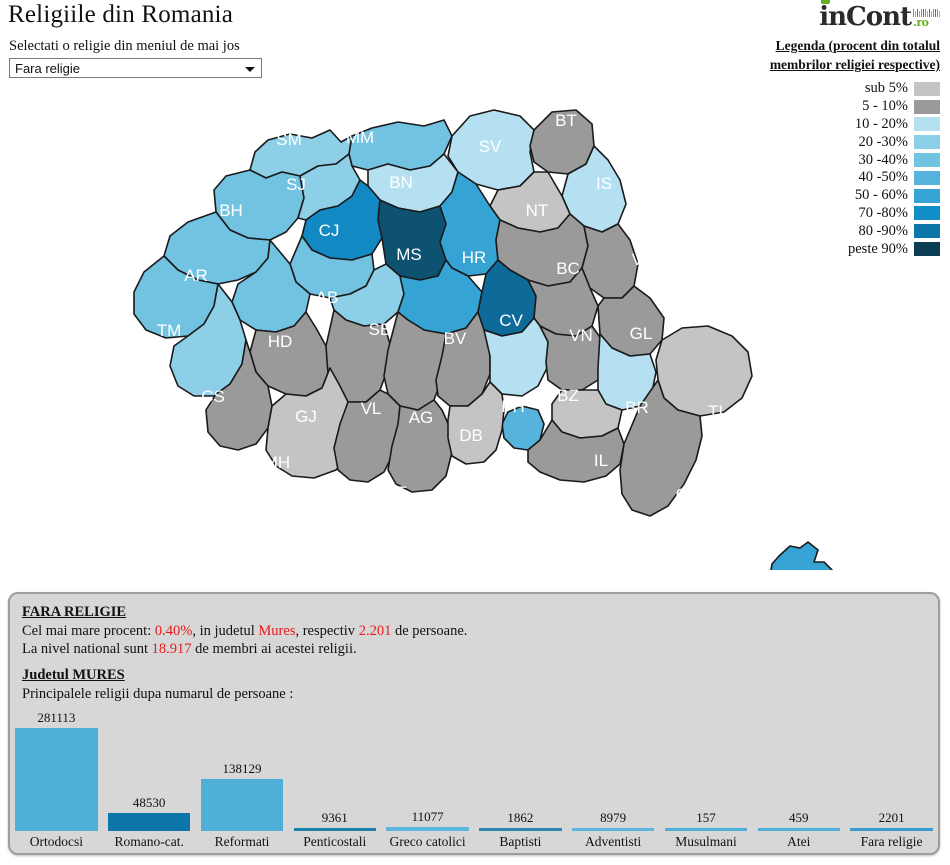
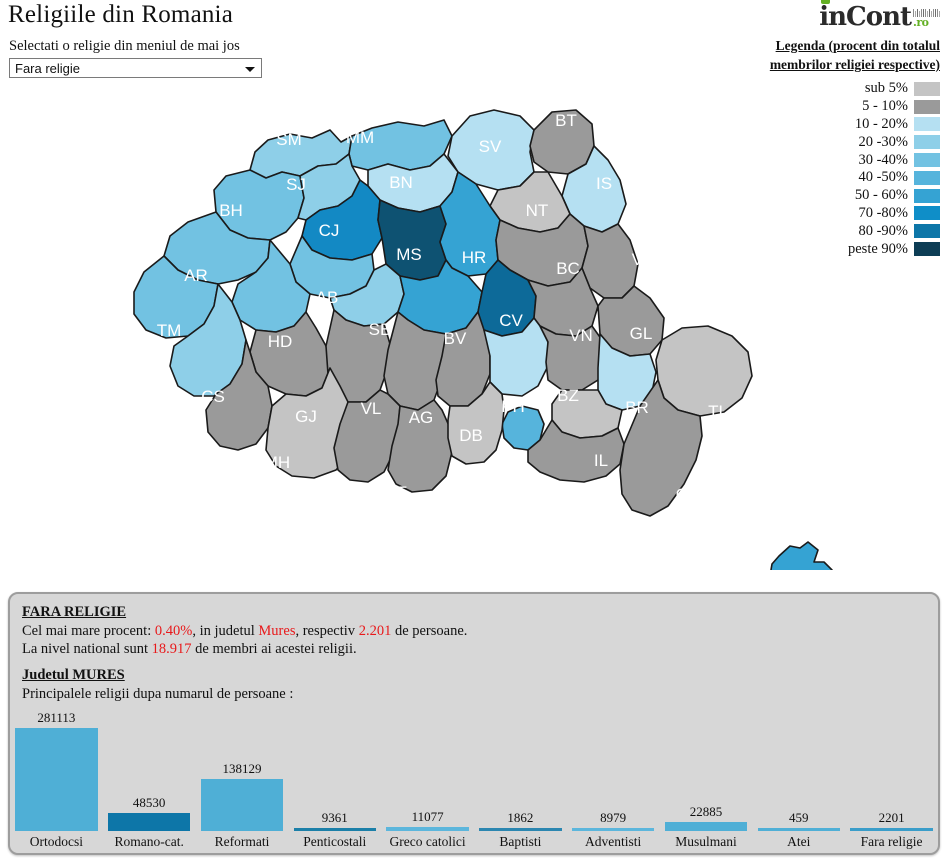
Musulmani: 157 -> 22885
